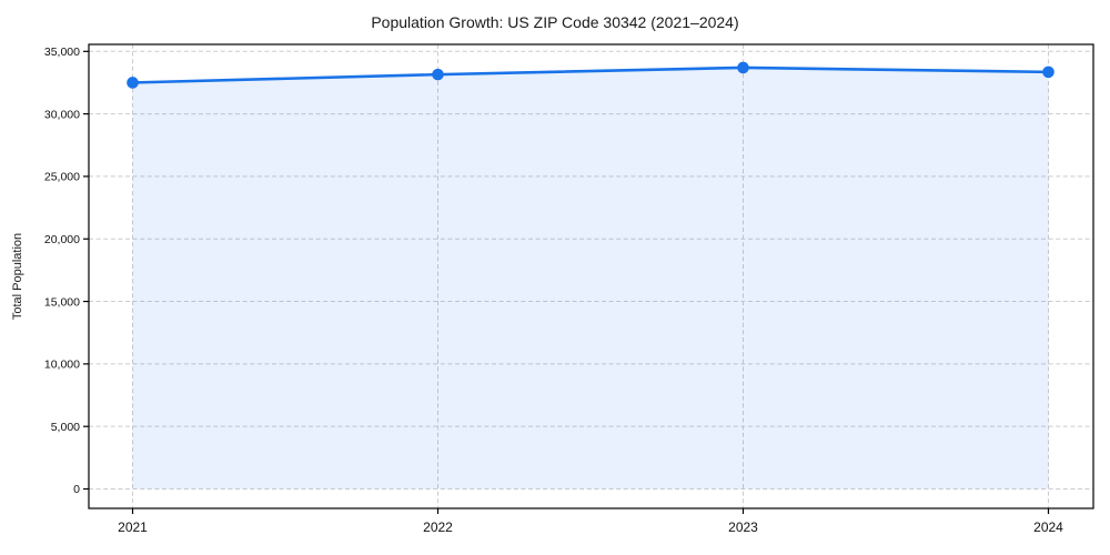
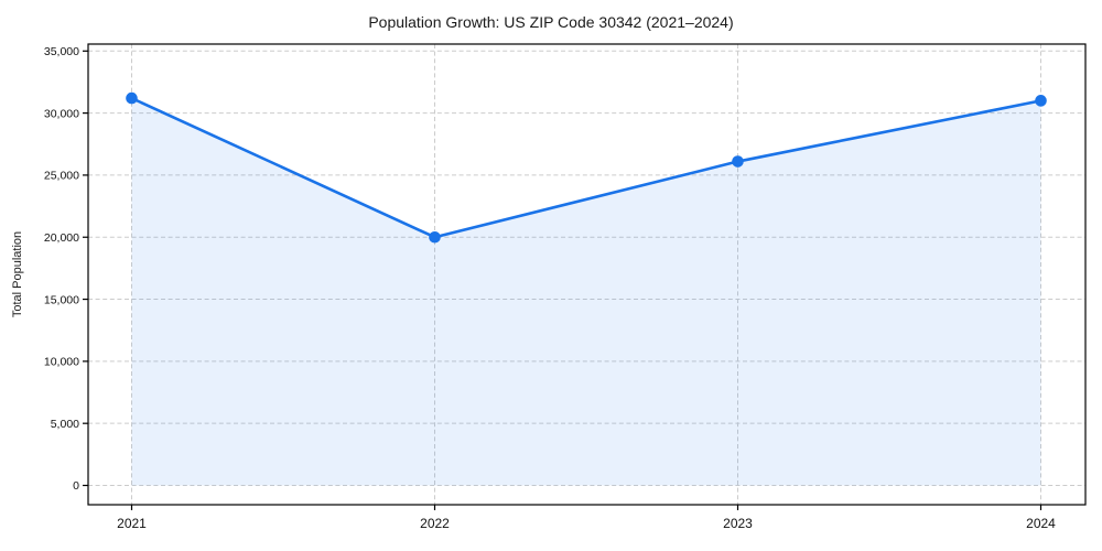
2021: 32500 -> 31200
2022: 33200 -> 20000
2023: 33700 -> 26100
2024: 33400 -> 31000
